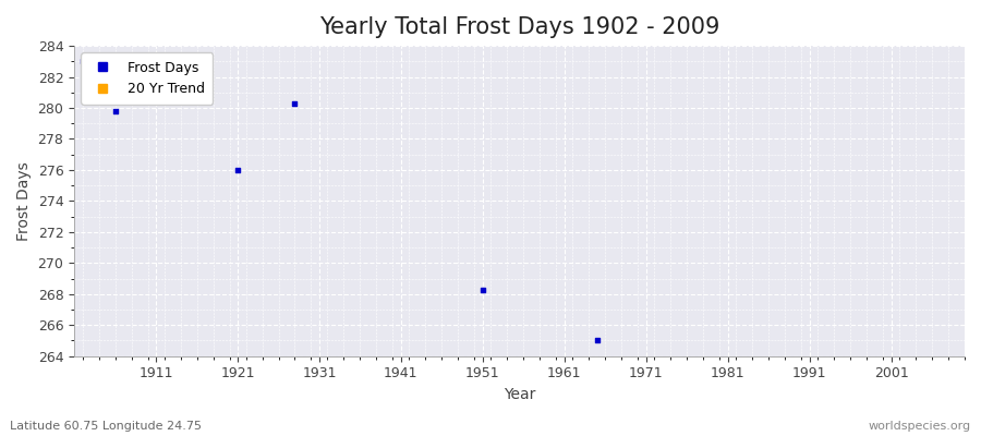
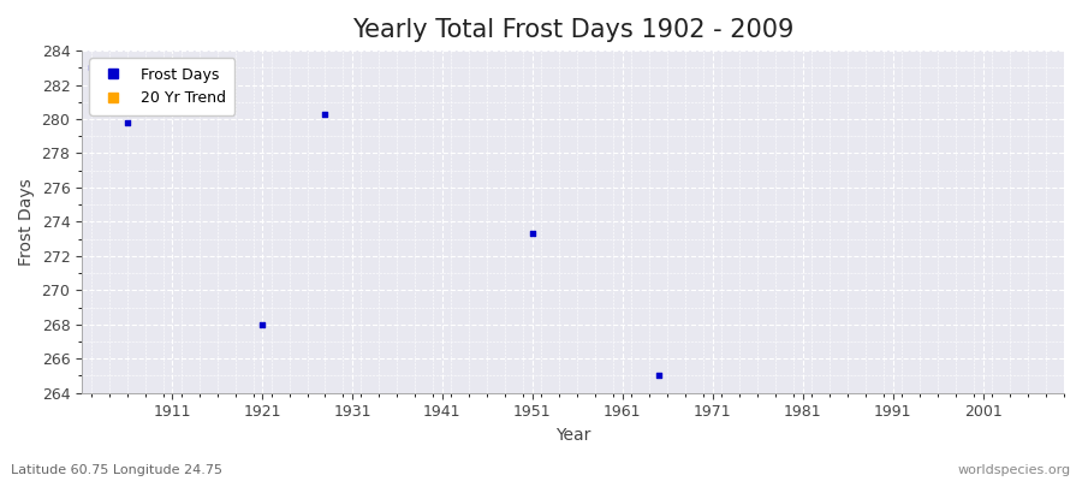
1921: 276.0 -> 268.0
1951: 268.3 -> 273.3
